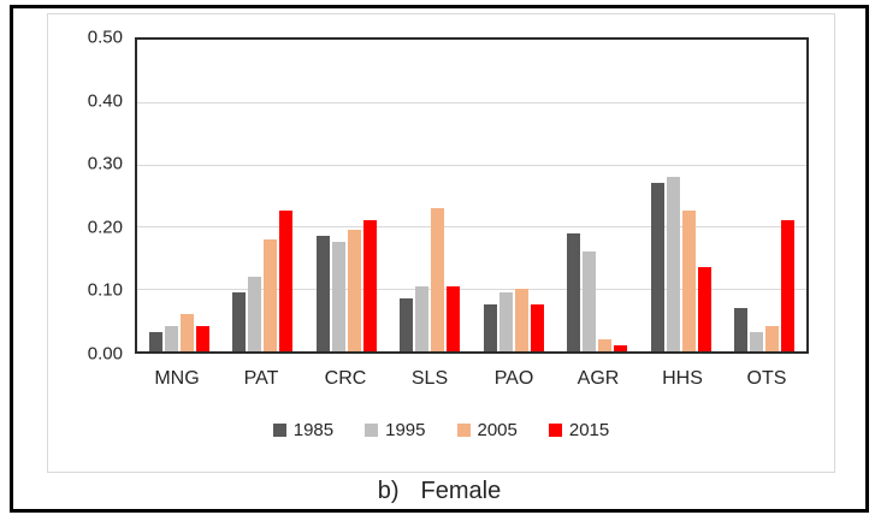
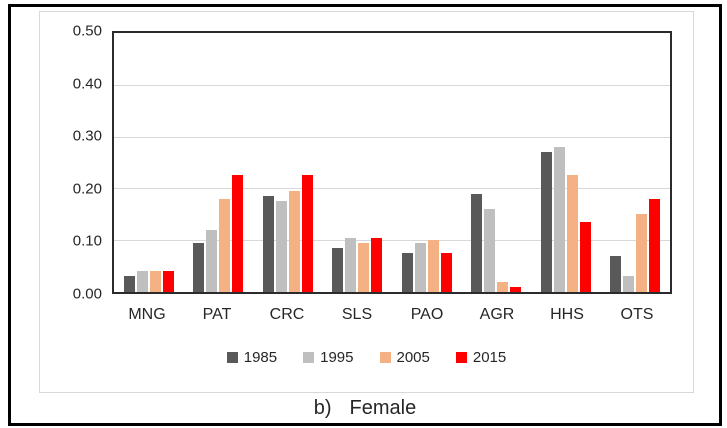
2005/MNG: 0.06 -> 0.04
2015/CRC: 0.21 -> 0.23
2005/SLS: 0.23 -> 0.10
2005/OTS: 0.04 -> 0.15
2015/OTS: 0.21 -> 0.18
